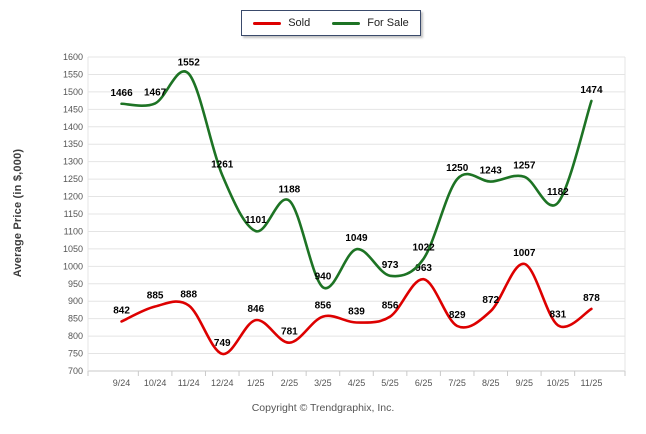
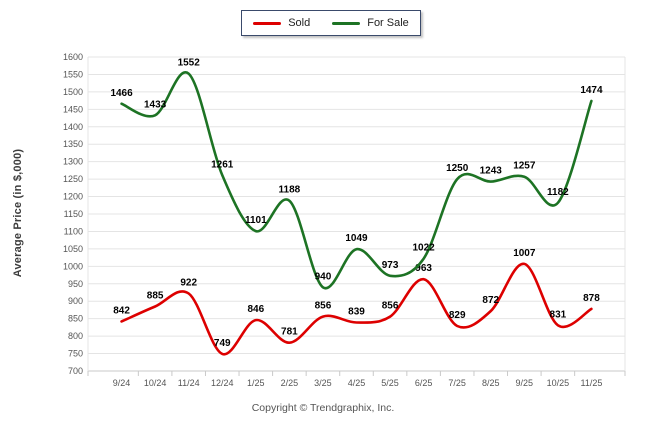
For Sale/10/24: 1467 -> 1433
Sold/11/24: 888 -> 922
